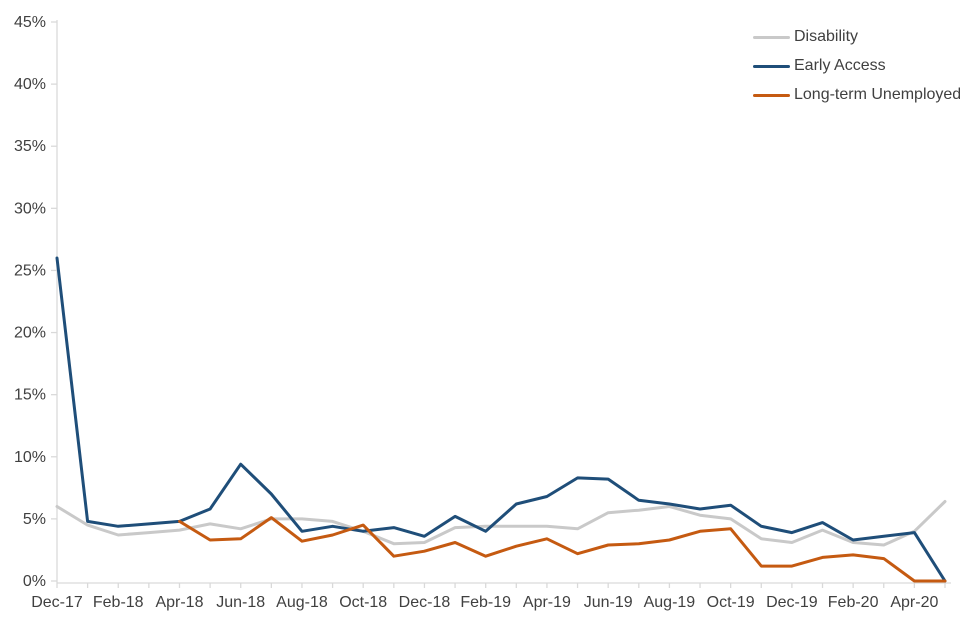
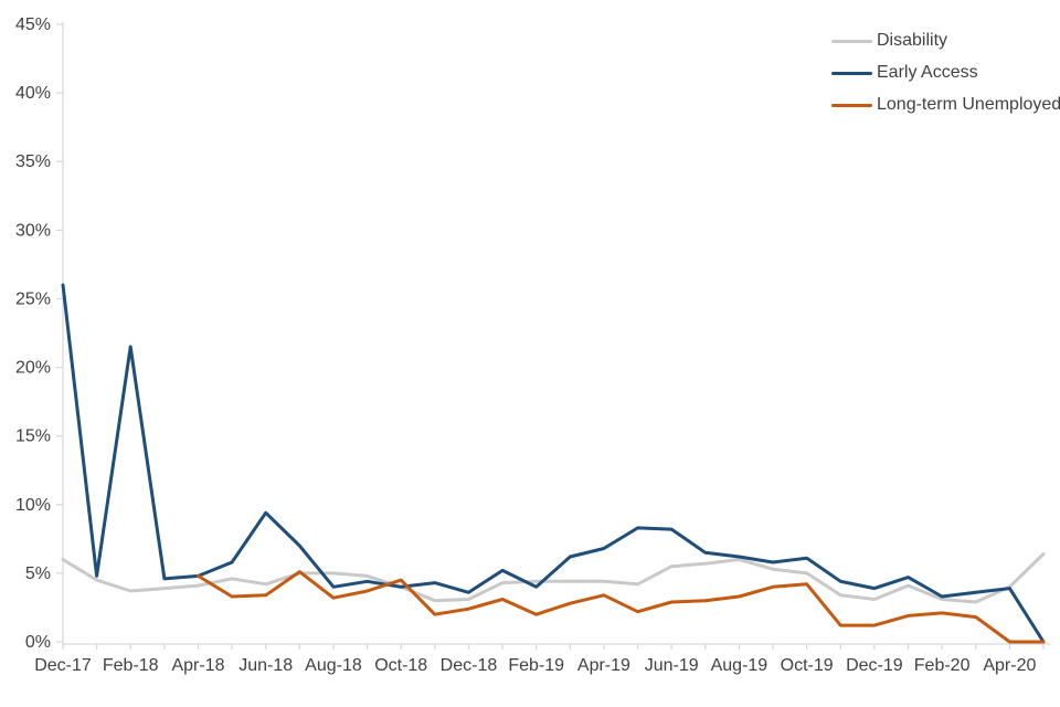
Early Access/Feb-18: 4.4% -> 21.5%
